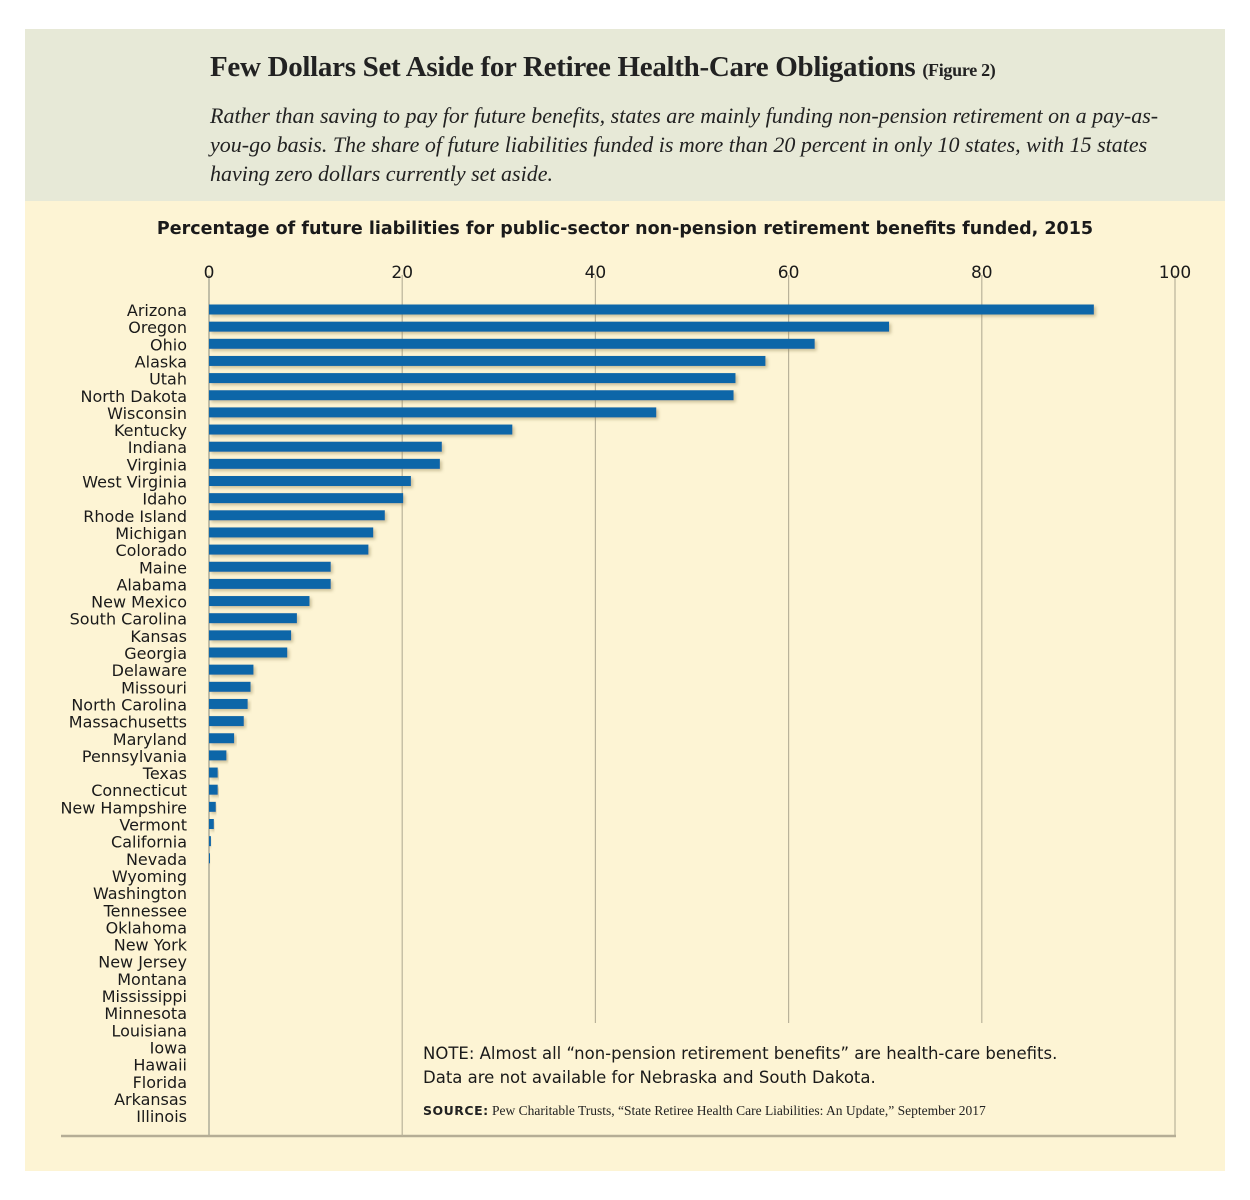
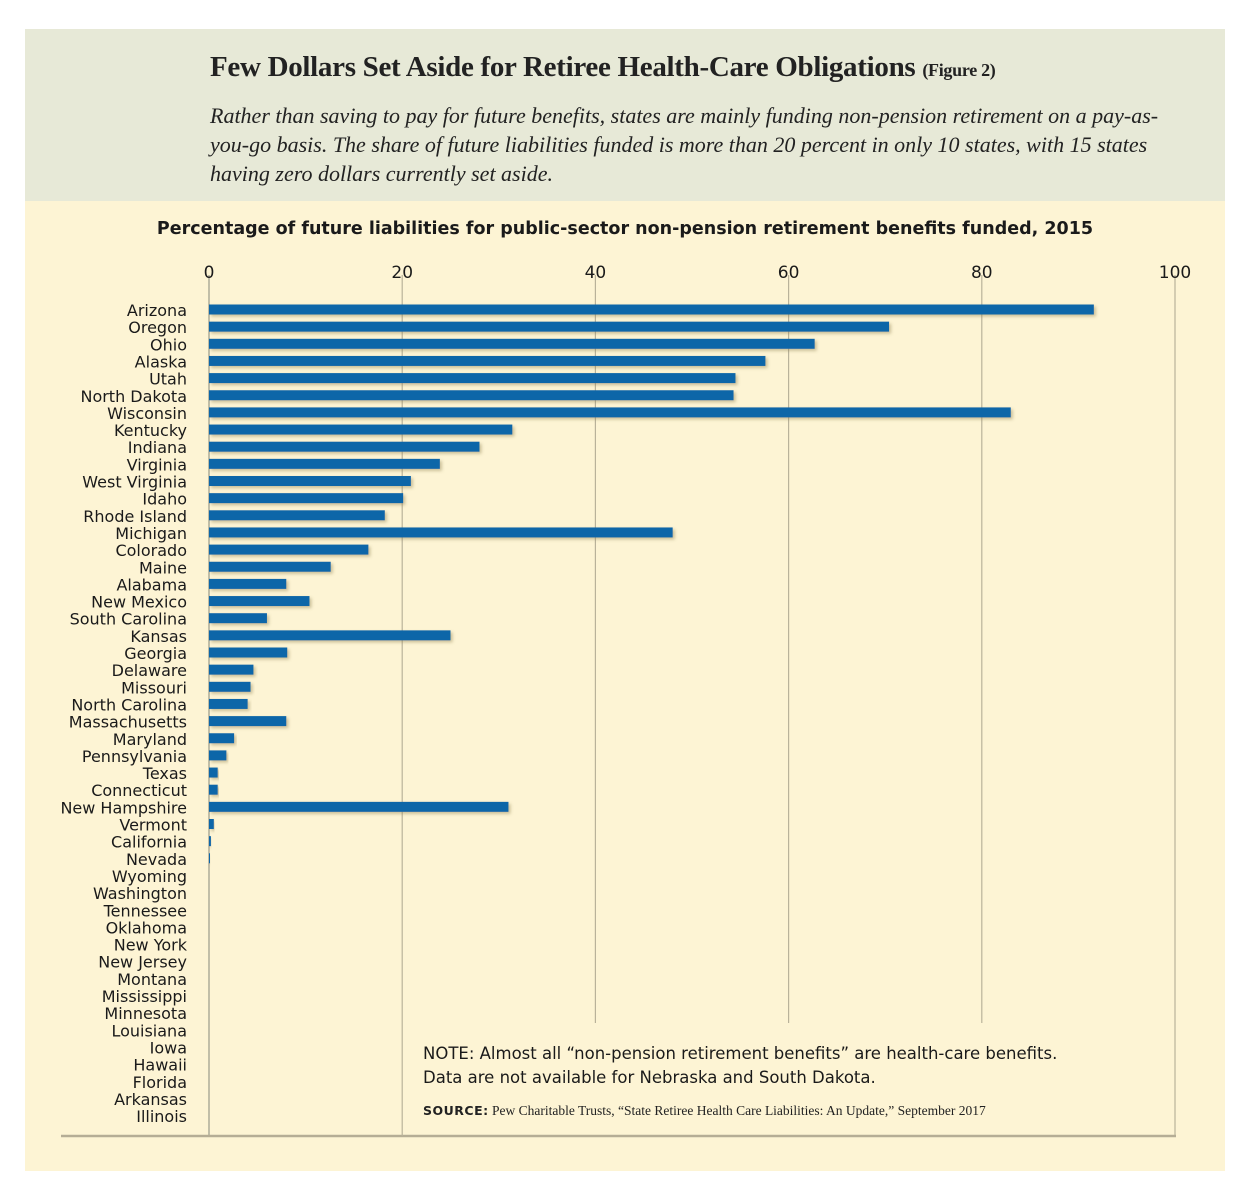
Wisconsin: 46 -> 83
Indiana: 24 -> 28
Michigan: 17 -> 48
Alabama: 13 -> 8
South Carolina: 9 -> 6
Kansas: 8 -> 25
Massachusetts: 4 -> 8
New Hampshire: 1 -> 31
